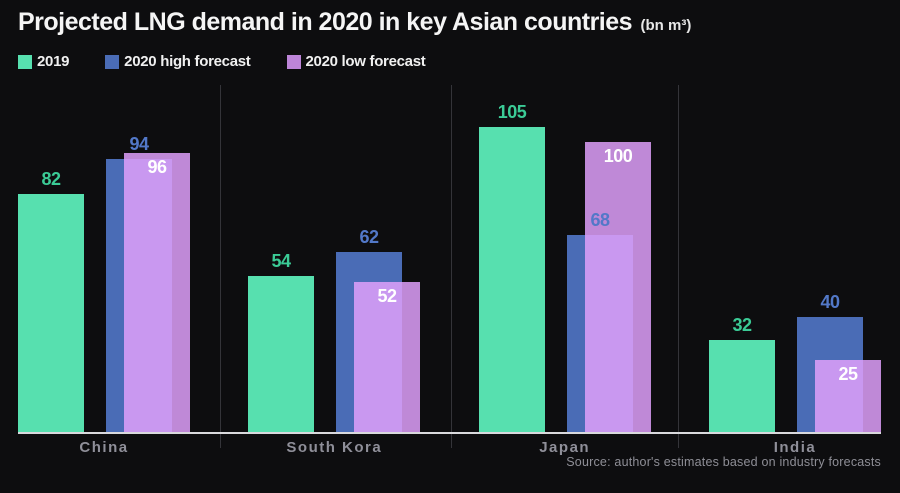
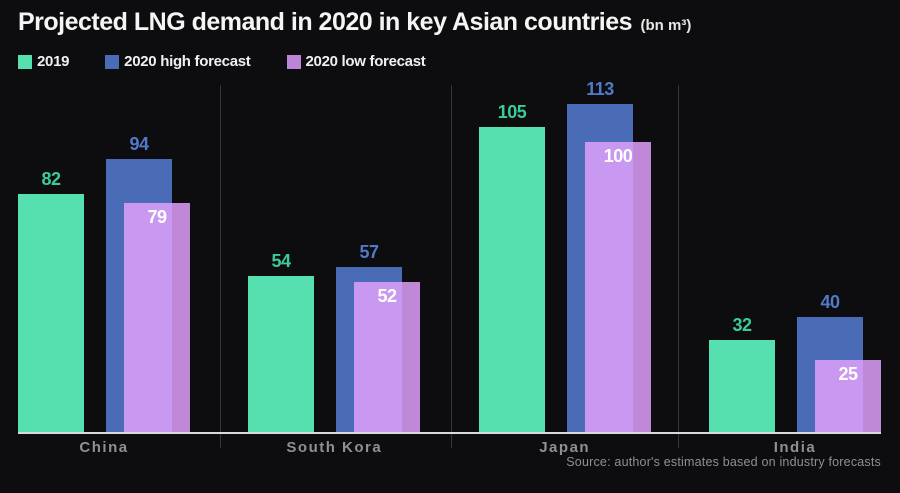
2020 low forecast/China: 96 -> 79
2020 high forecast/South Kora: 62 -> 57
2020 high forecast/Japan: 68 -> 113
